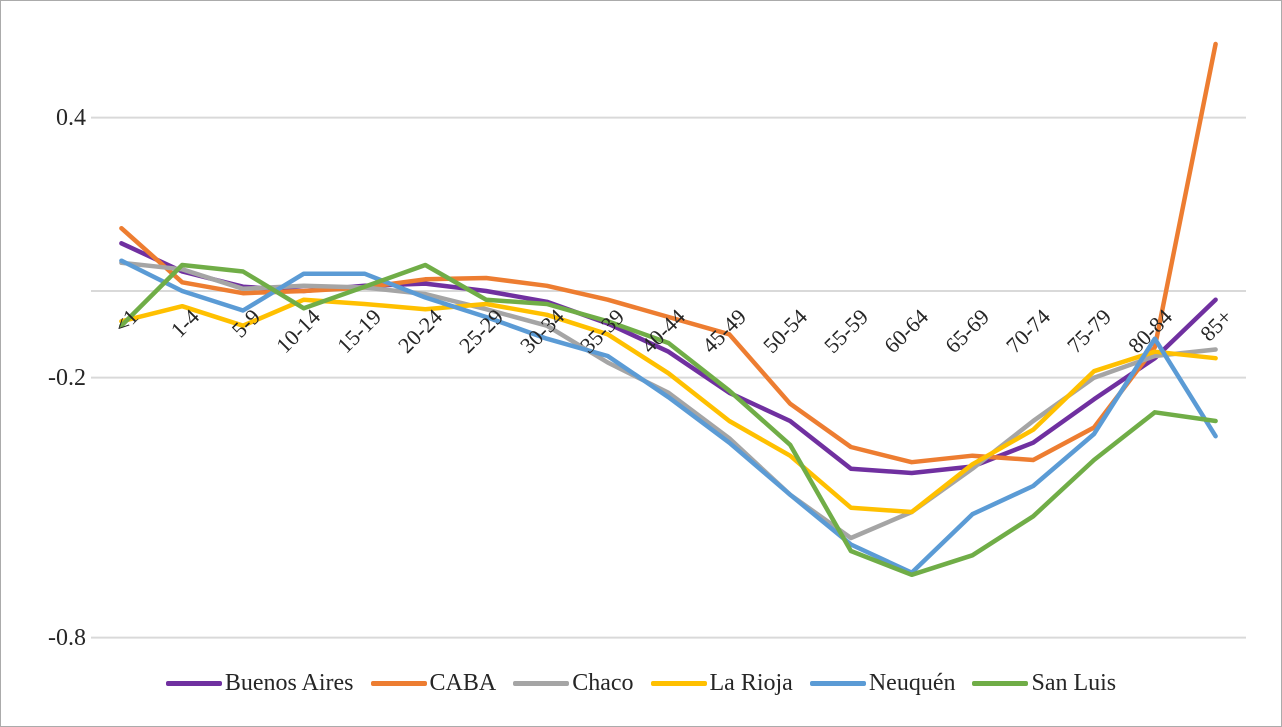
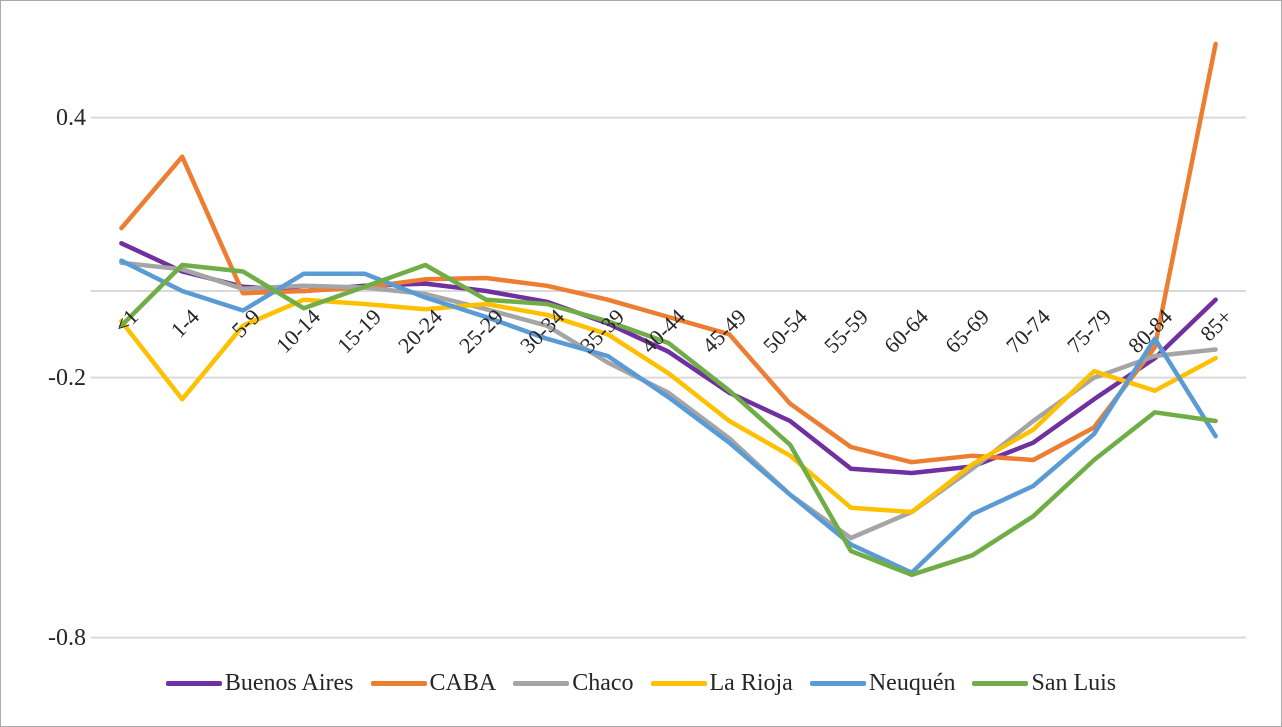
CABA/1-4: 0.02 -> 0.31
La Rioja/1-4: -0.04 -> -0.25
La Rioja/80-84: -0.14 -> -0.23
